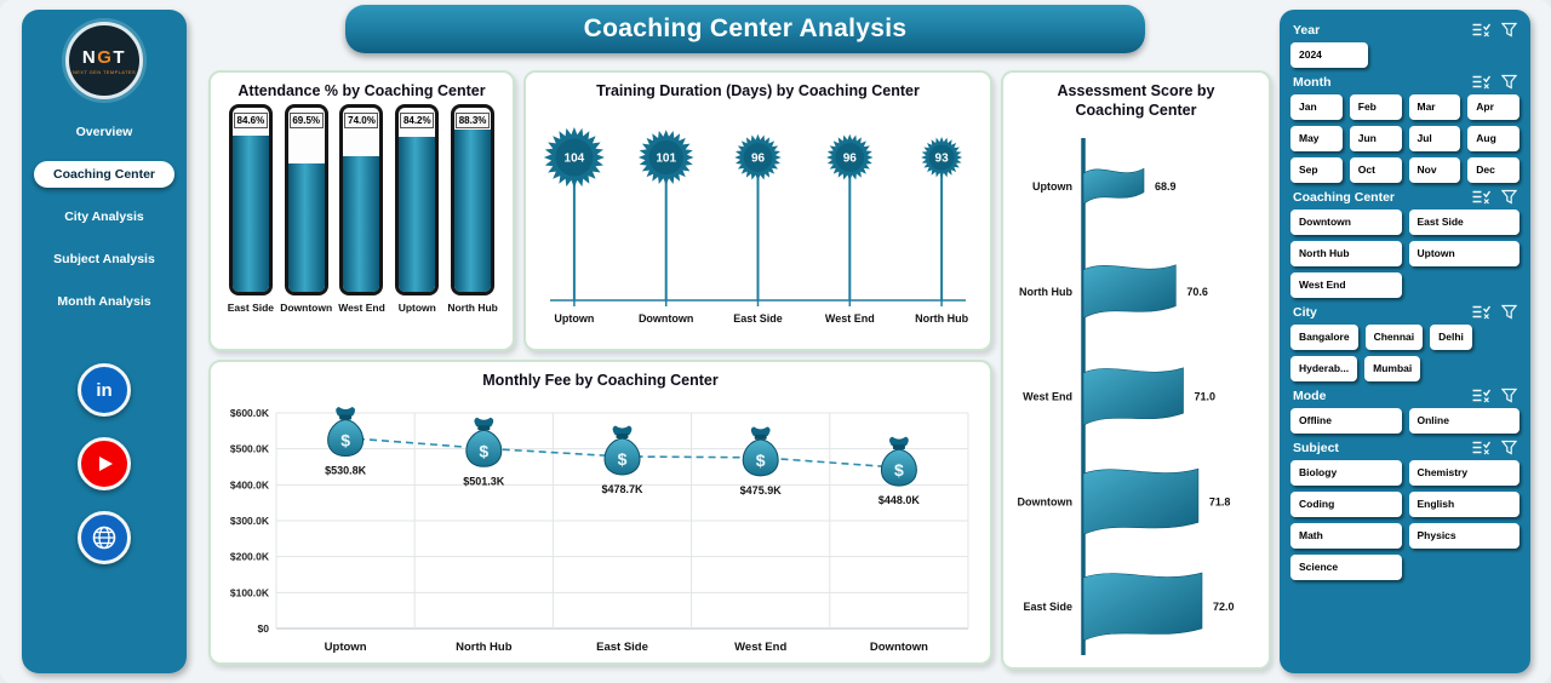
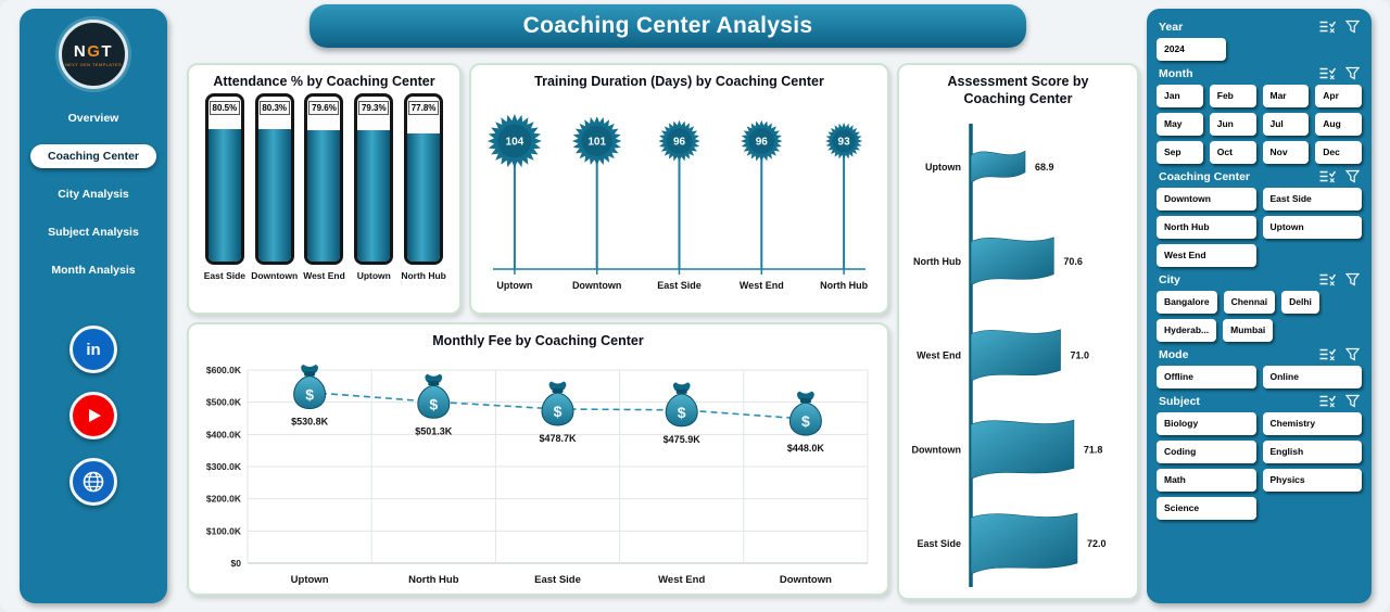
Attendance % by Coaching Center/East Side: 84.6% -> 80.5%
Attendance % by Coaching Center/Downtown: 69.5% -> 80.3%
Attendance % by Coaching Center/West End: 74.0% -> 79.6%
Attendance % by Coaching Center/Uptown: 84.2% -> 79.3%
Attendance % by Coaching Center/North Hub: 88.3% -> 77.8%
